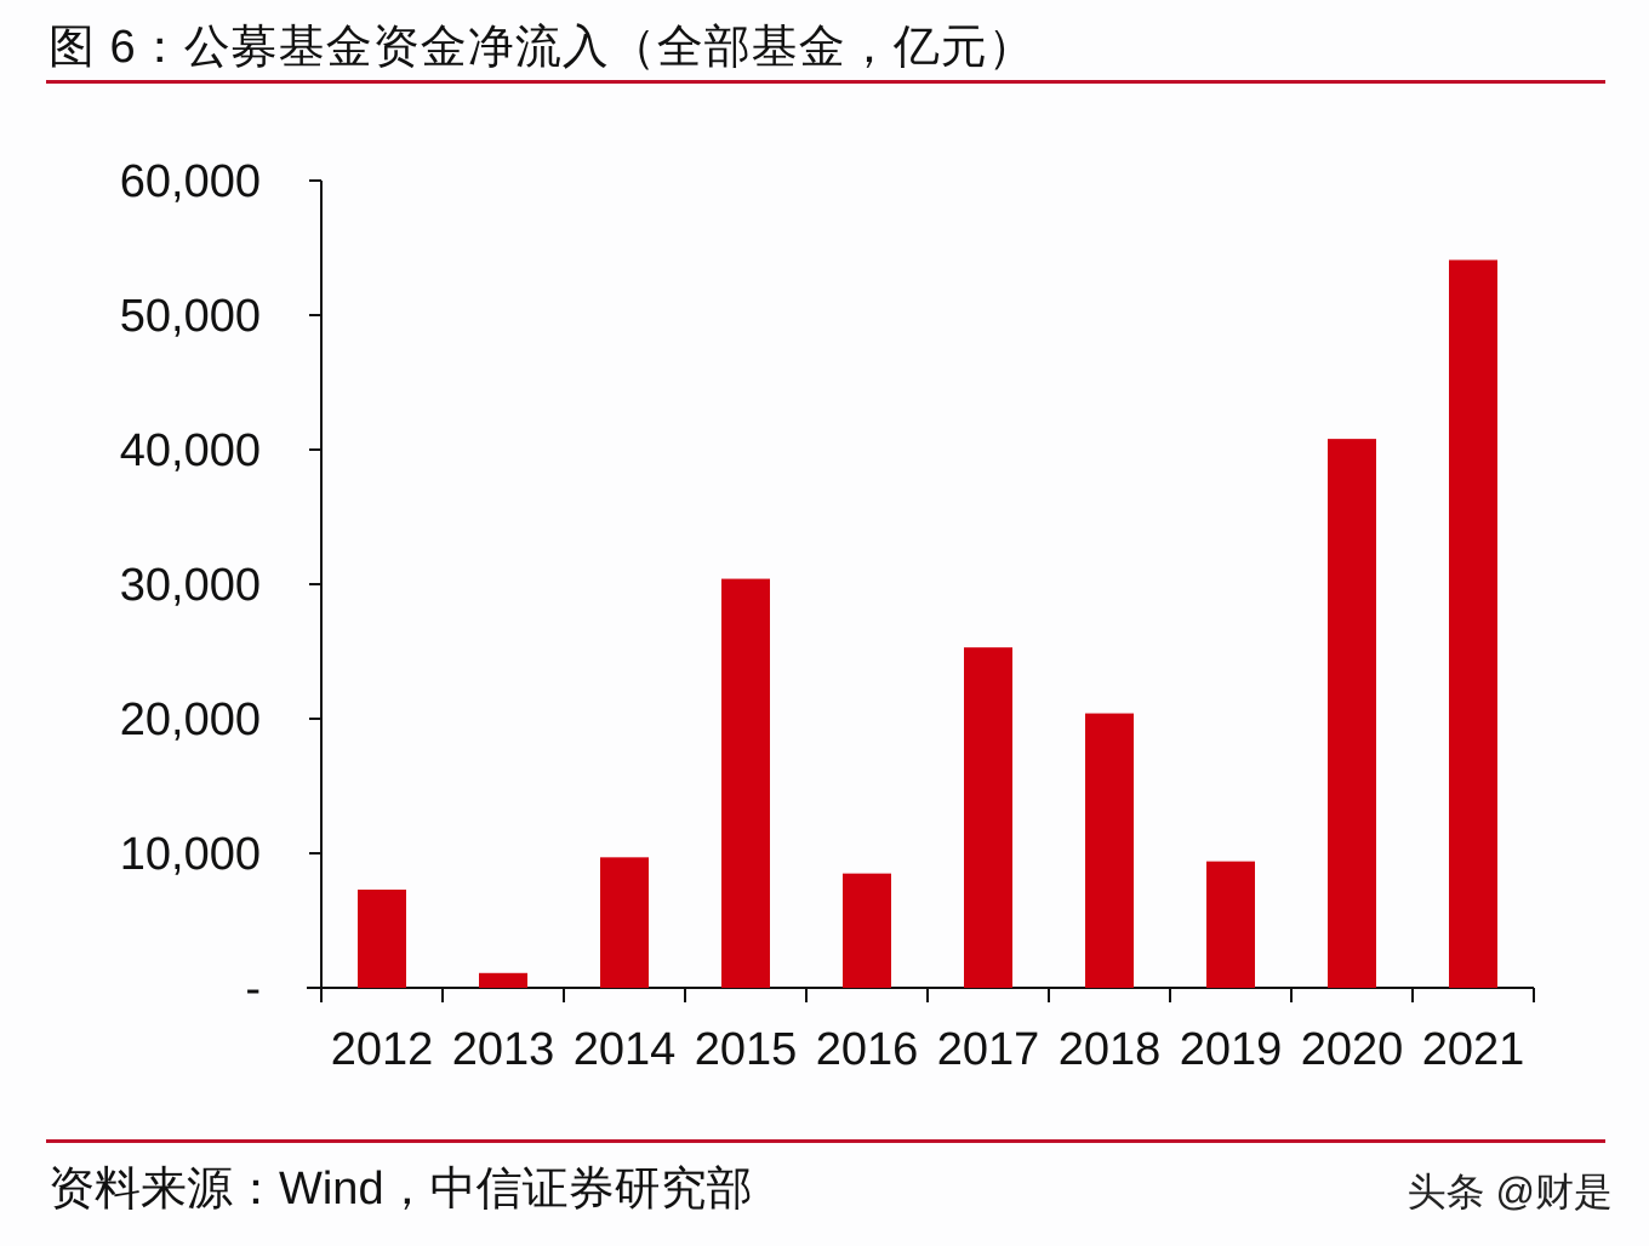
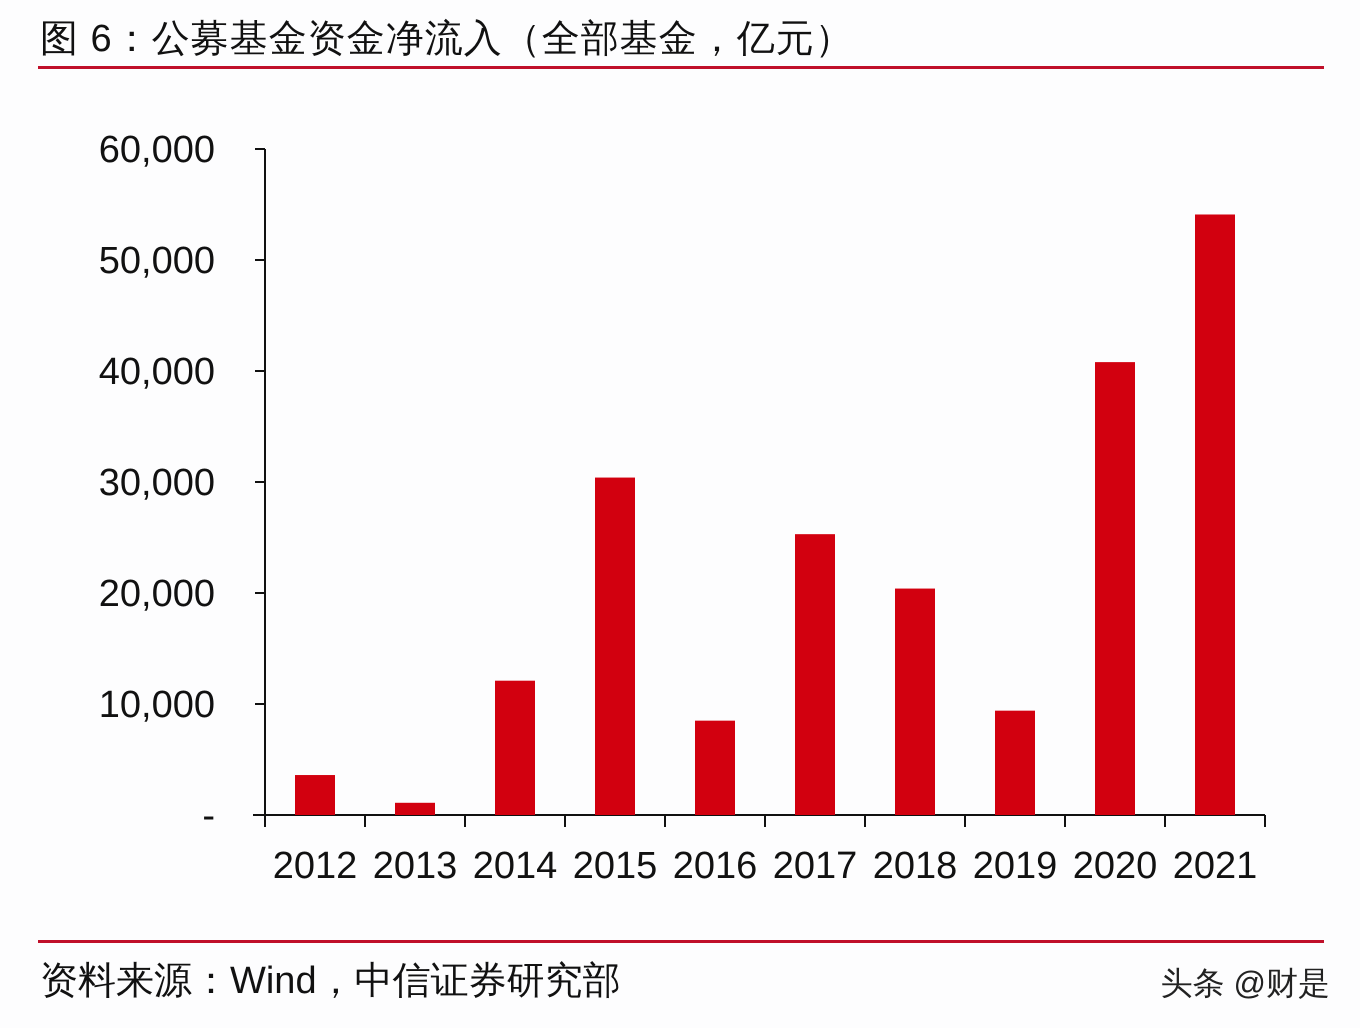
2012: 7300 -> 3600
2014: 9700 -> 12100
